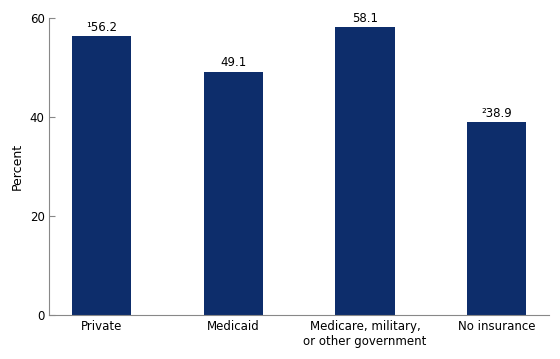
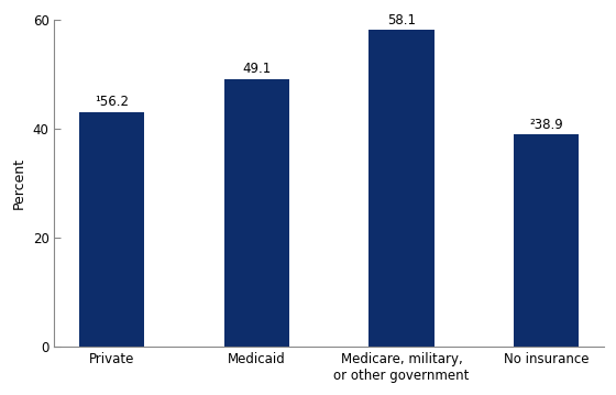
Private: 56.2 -> 43.0
